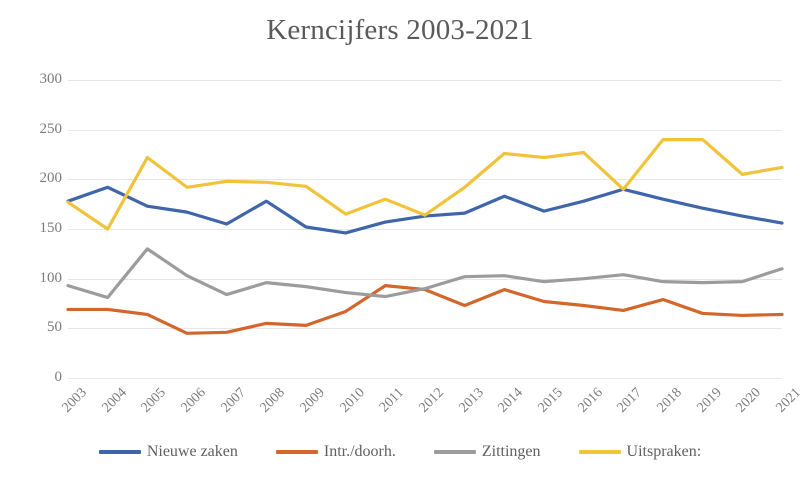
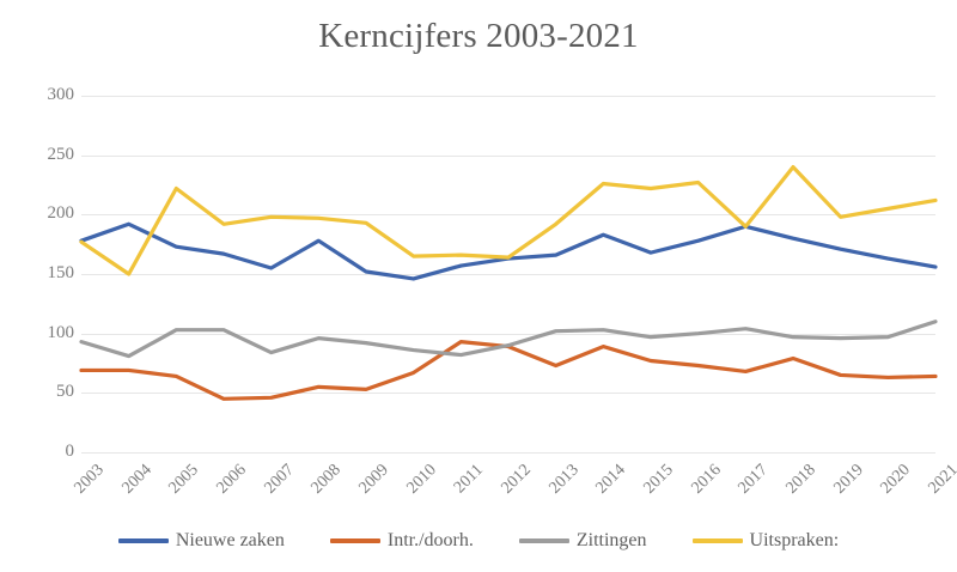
Zittingen/2005: 130 -> 100
Uitspraken:/2011: 180 -> 170
Uitspraken:/2019: 240 -> 200
